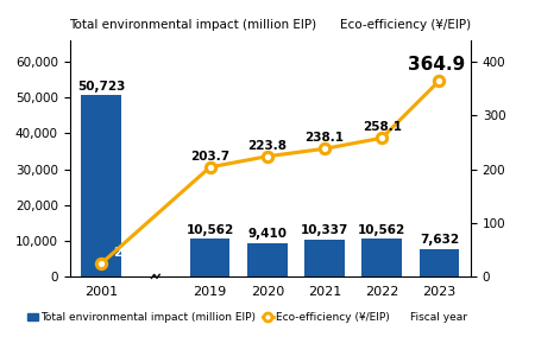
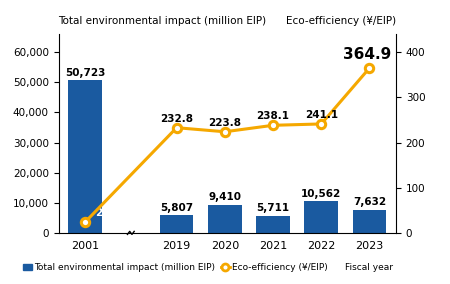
Total environmental impact (million EIP)/2019: 10,562 -> 5,807
Eco-efficiency (¥/EIP)/2019: 203.7 -> 232.8
Total environmental impact (million EIP)/2021: 10,337 -> 5,711
Eco-efficiency (¥/EIP)/2022: 258.1 -> 241.1
